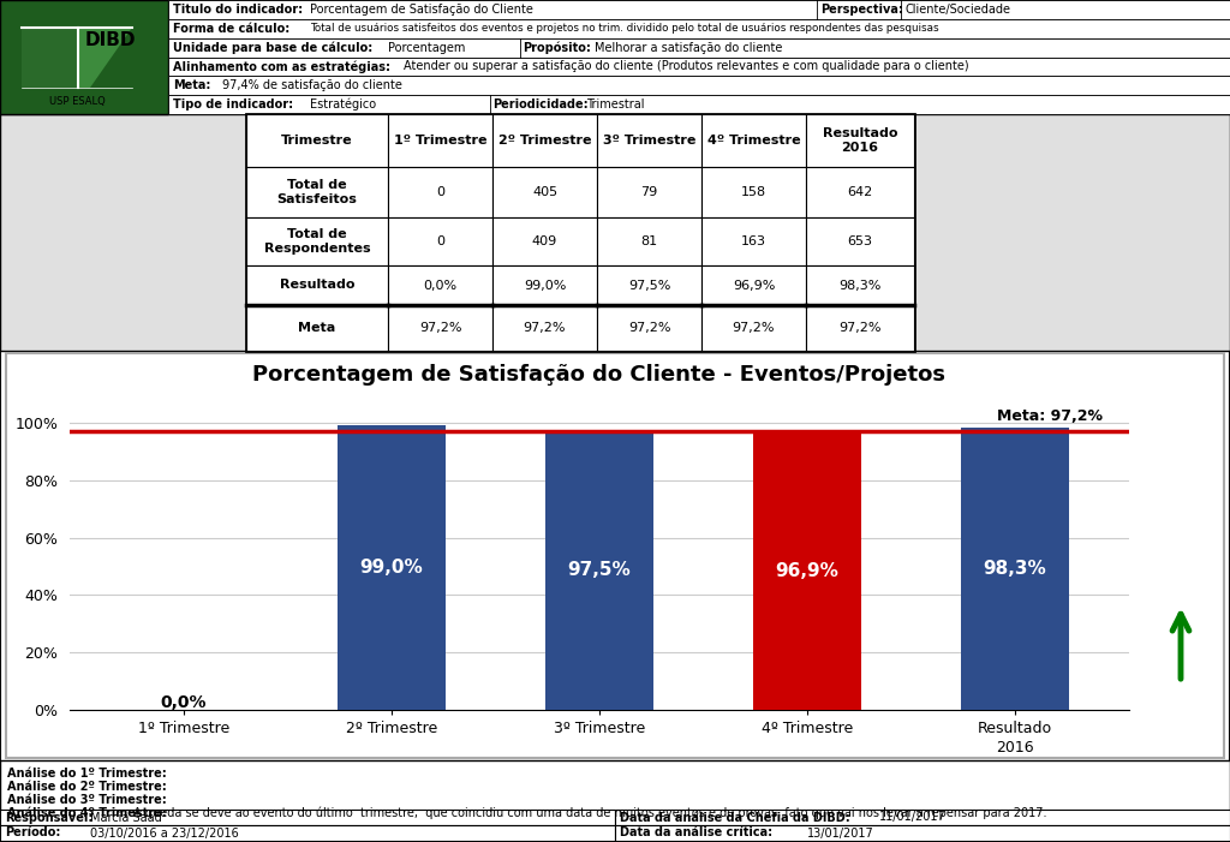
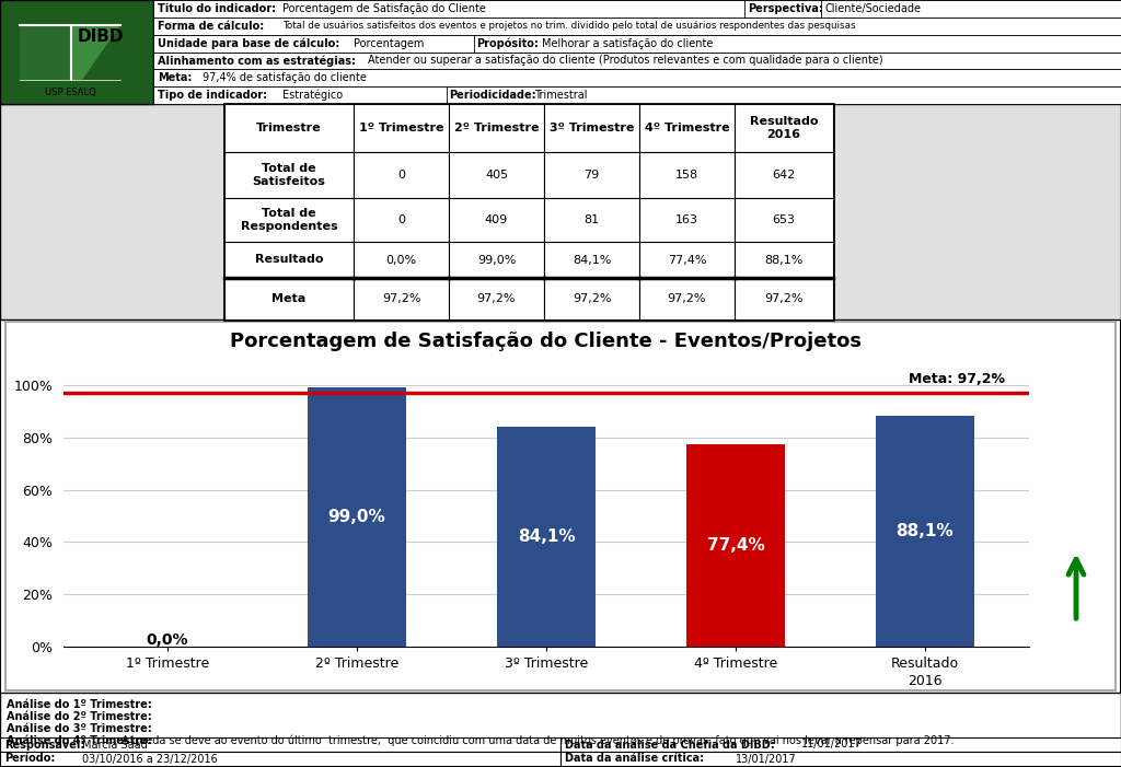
3º Trimestre: 97,5% -> 84,1%
4º Trimestre: 96,9% -> 77,4%
Resultado 2016: 98,3% -> 88,1%
